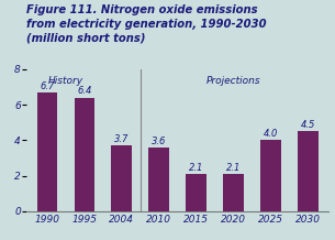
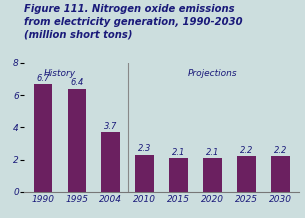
2010: 3.6 -> 2.3
2025: 4.0 -> 2.2
2030: 4.5 -> 2.2
